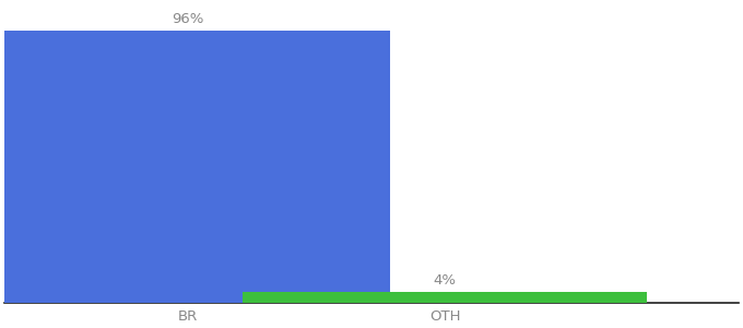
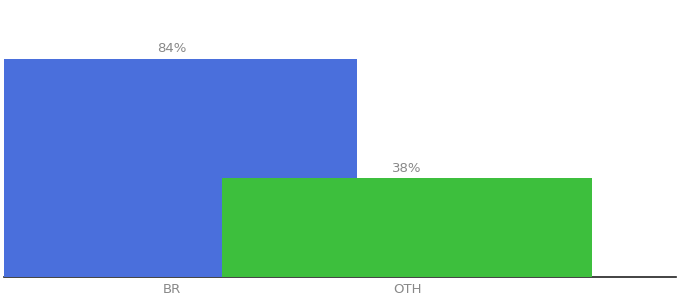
BR: 96% -> 84%
OTH: 4% -> 38%
